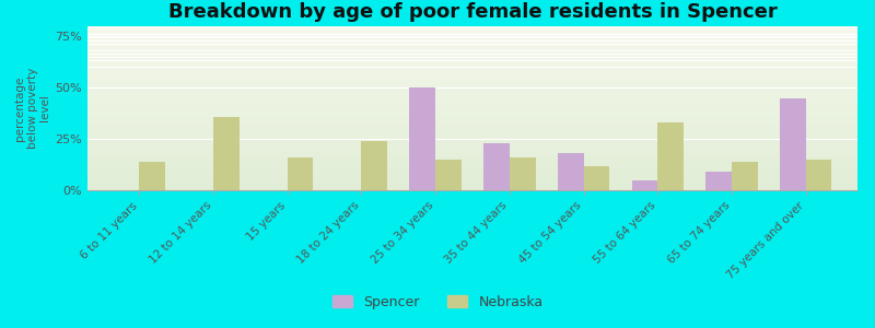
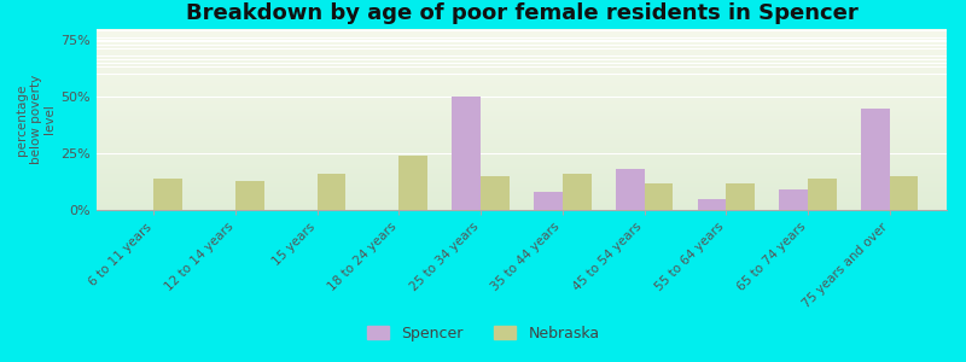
Nebraska/12 to 14 years: 36% -> 13%
Spencer/35 to 44 years: 23% -> 8%
Nebraska/55 to 64 years: 33% -> 12%
